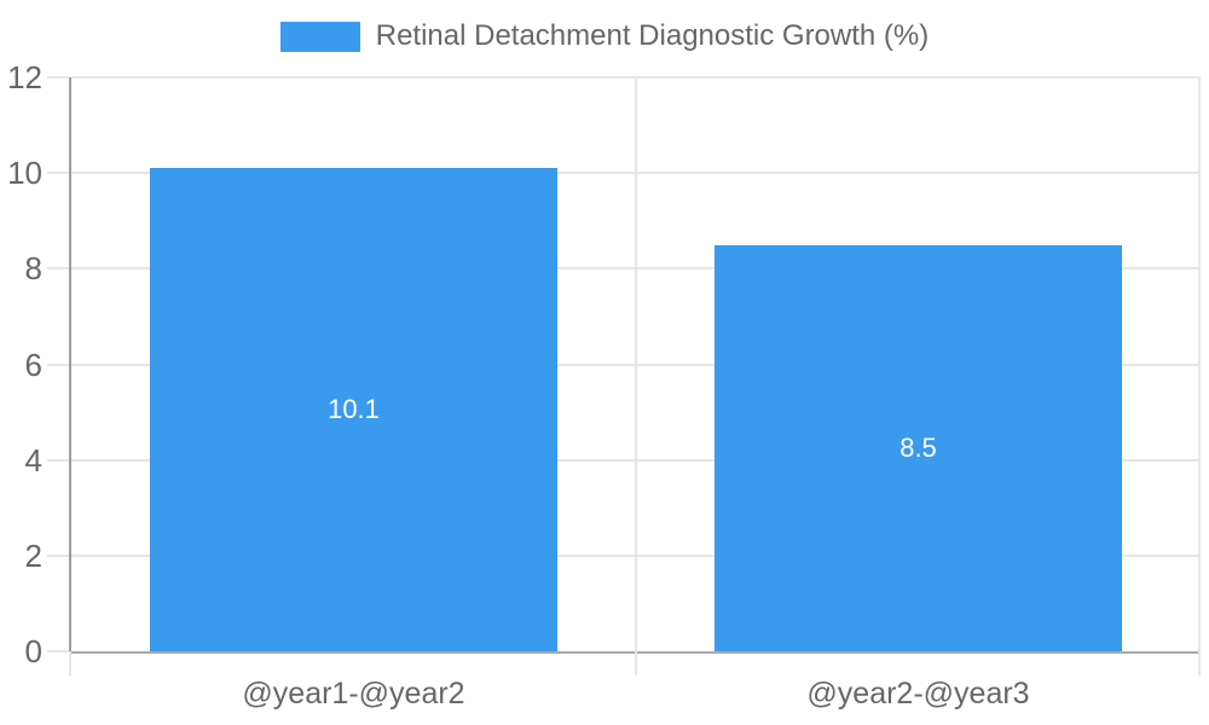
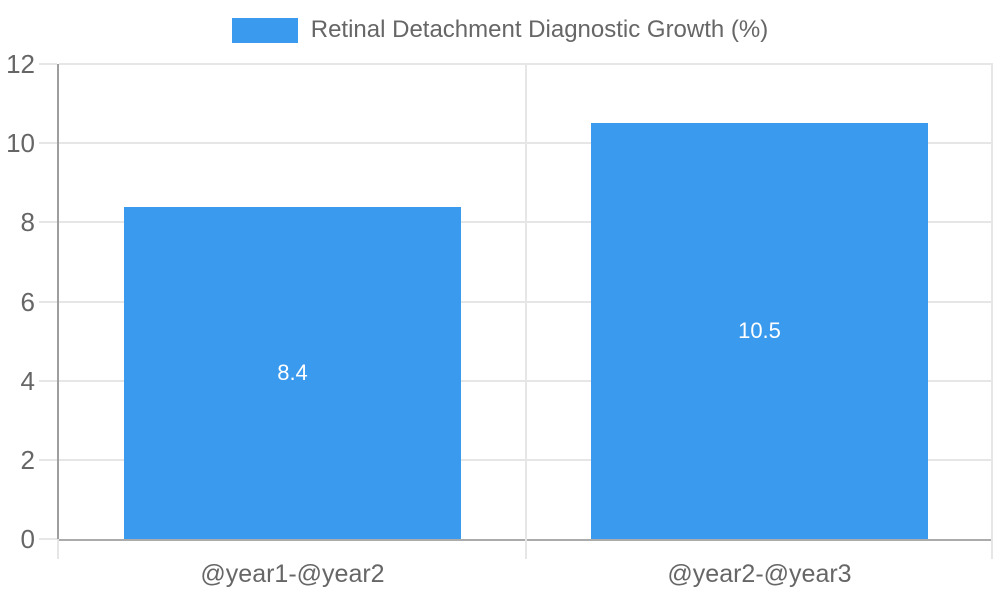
@year1-@year2: 10.1 -> 8.4
@year2-@year3: 8.5 -> 10.5
